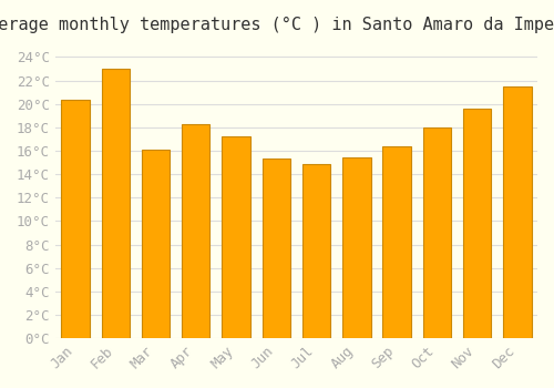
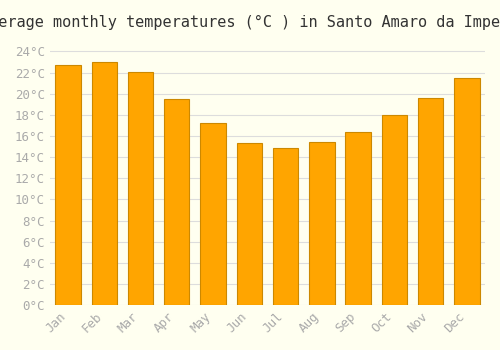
Jan: 20.4°C -> 22.7°C
Mar: 16.1°C -> 22.1°C
Apr: 18.3°C -> 19.5°C
